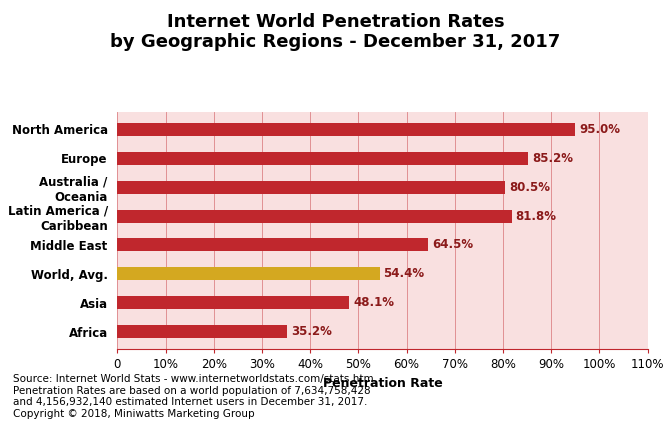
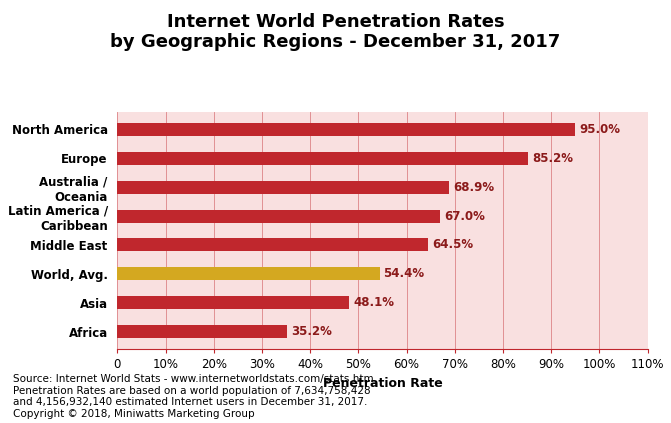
Australia / Oceania: 80.5% -> 68.9%
Latin America / Caribbean: 81.8% -> 67.0%
